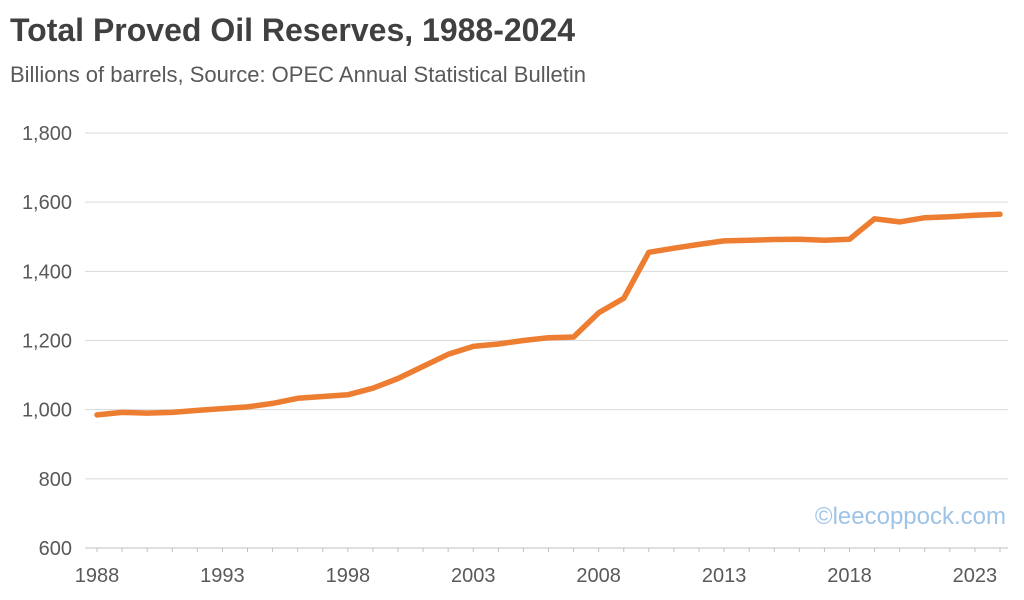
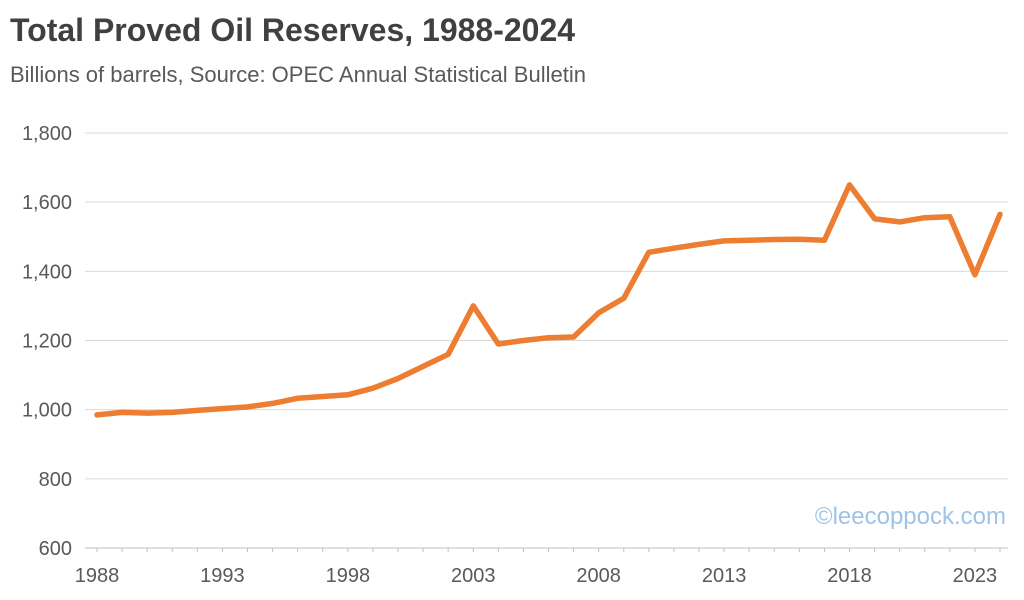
2003: 1180 -> 1300
2018: 1490 -> 1650
2023: 1560 -> 1390
